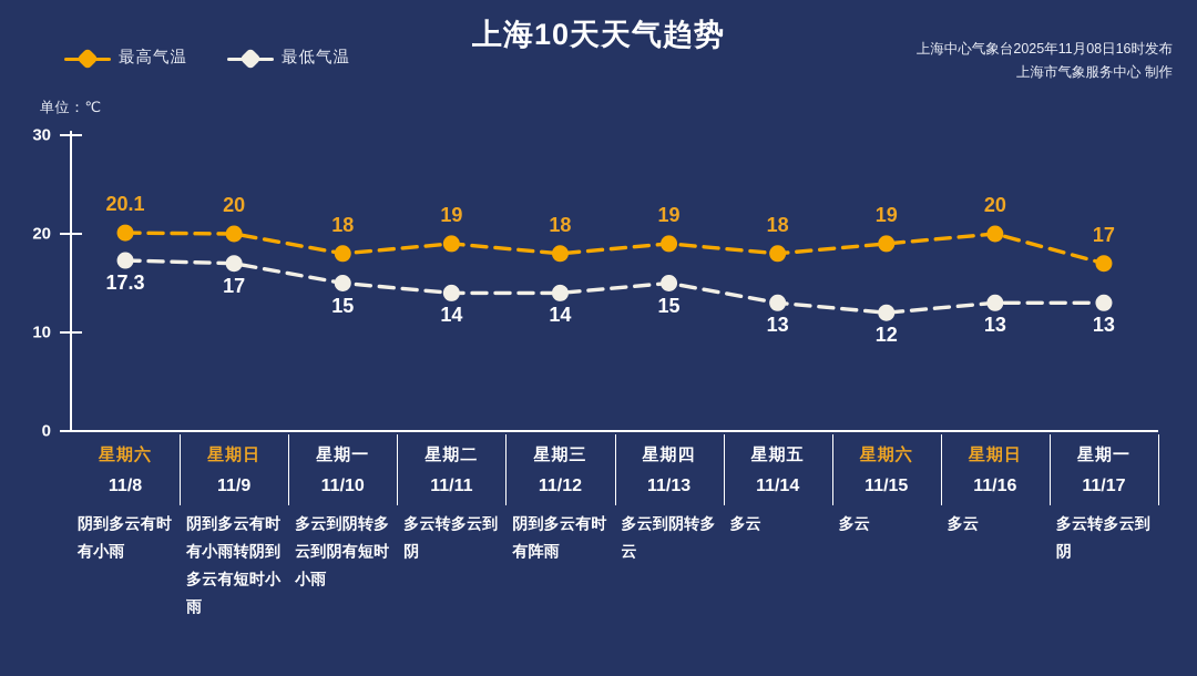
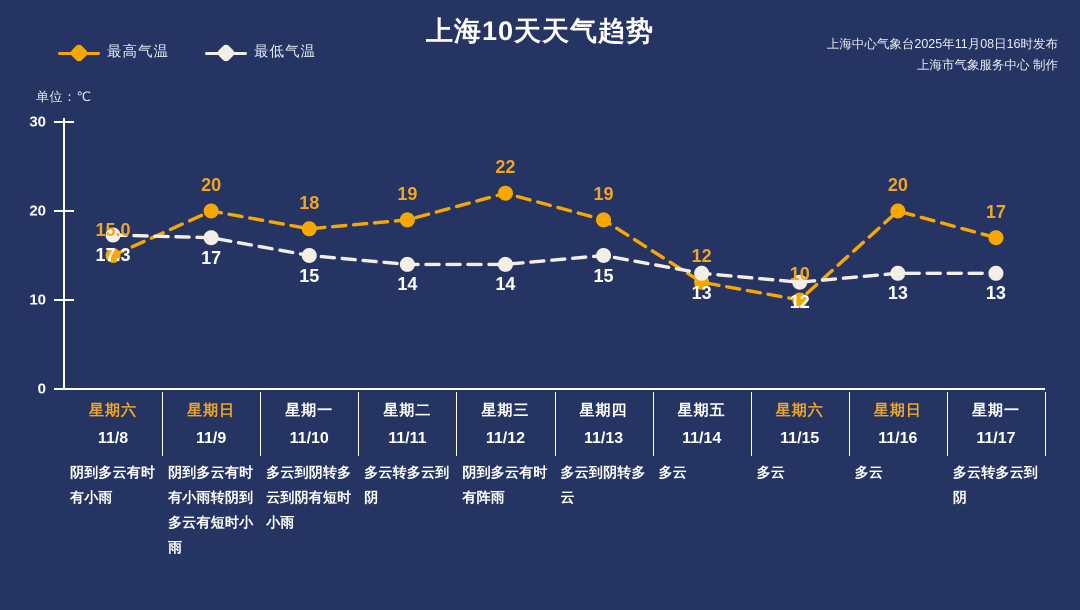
最高气温/11/8: 20.1 -> 15.0
最高气温/11/12: 18 -> 22
最高气温/11/14: 18 -> 12
最高气温/11/15: 19 -> 10
